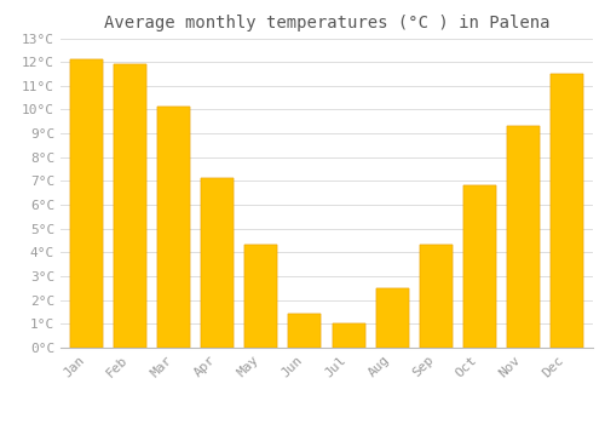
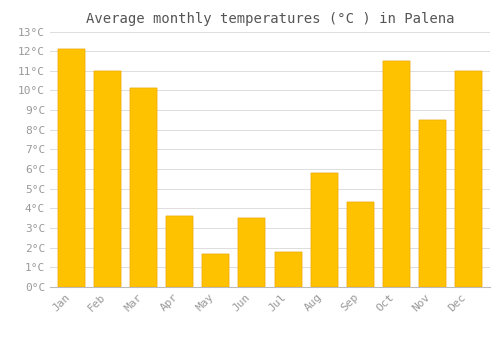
Feb: 11.9°C -> 11.0°C
Apr: 7.1°C -> 3.6°C
May: 4.3°C -> 1.7°C
Jun: 1.4°C -> 3.5°C
Jul: 1.0°C -> 1.8°C
Aug: 2.5°C -> 5.8°C
Oct: 6.8°C -> 11.5°C
Nov: 9.3°C -> 8.5°C
Dec: 11.5°C -> 11.0°C
